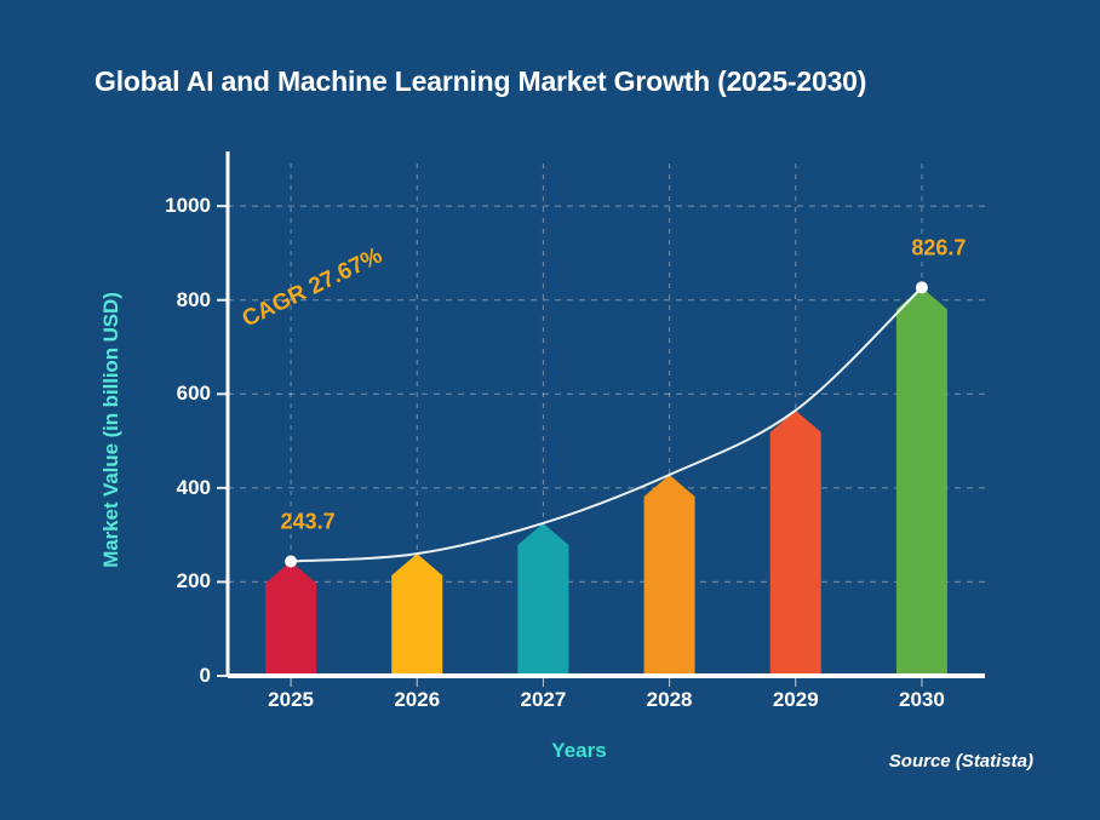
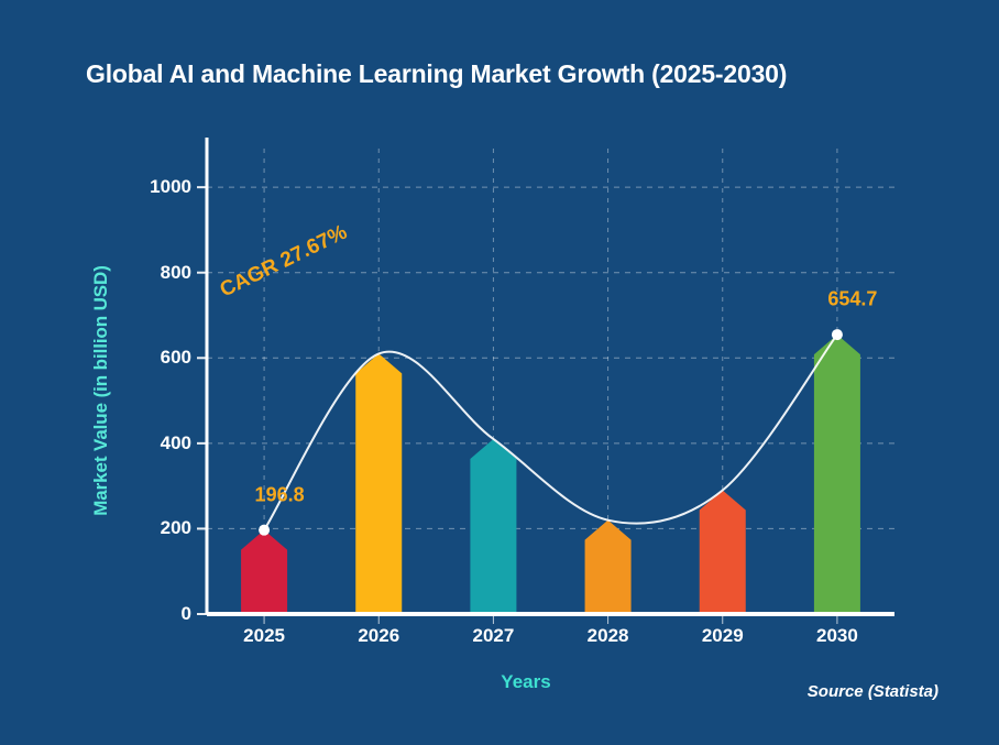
2025: 243.7 -> 196.8
2026: 260 -> 610
2027: 320 -> 410
2028: 430 -> 220
2029: 560 -> 290
2030: 826.7 -> 654.7
